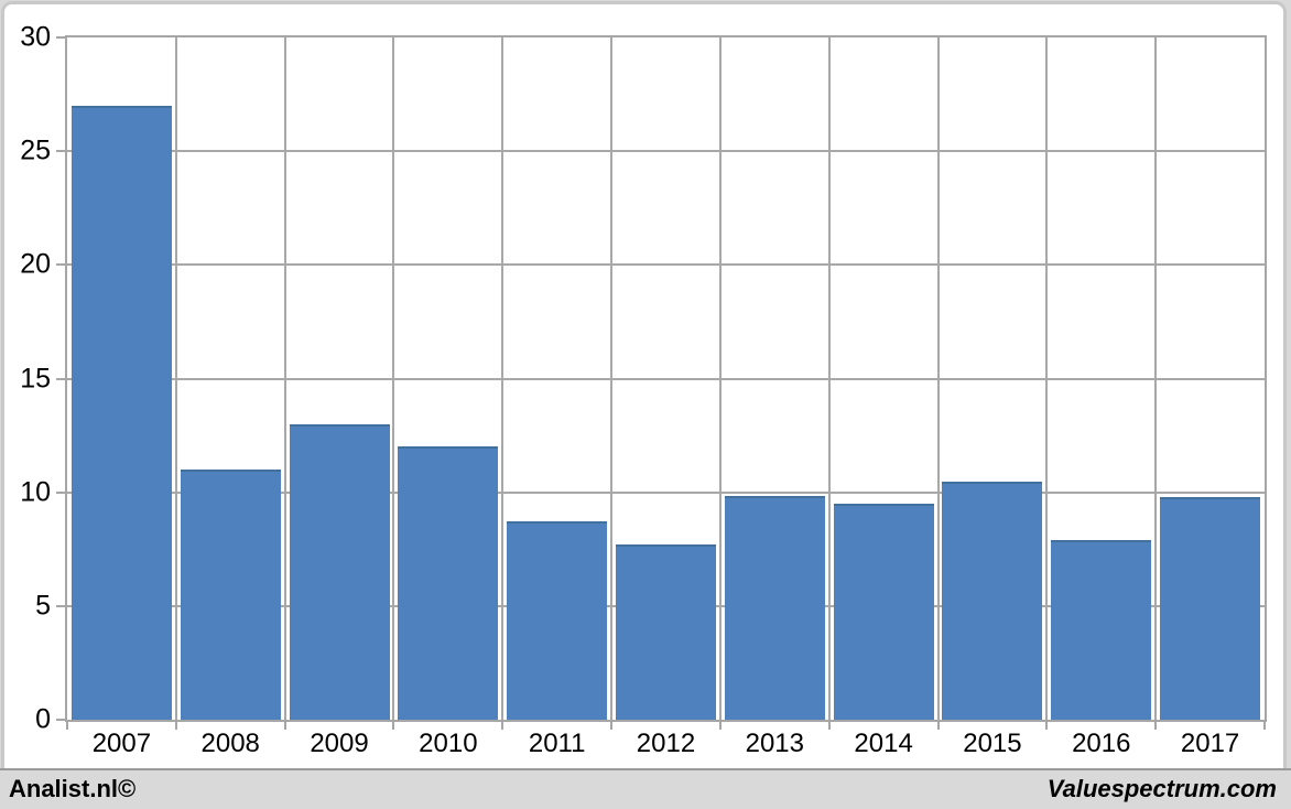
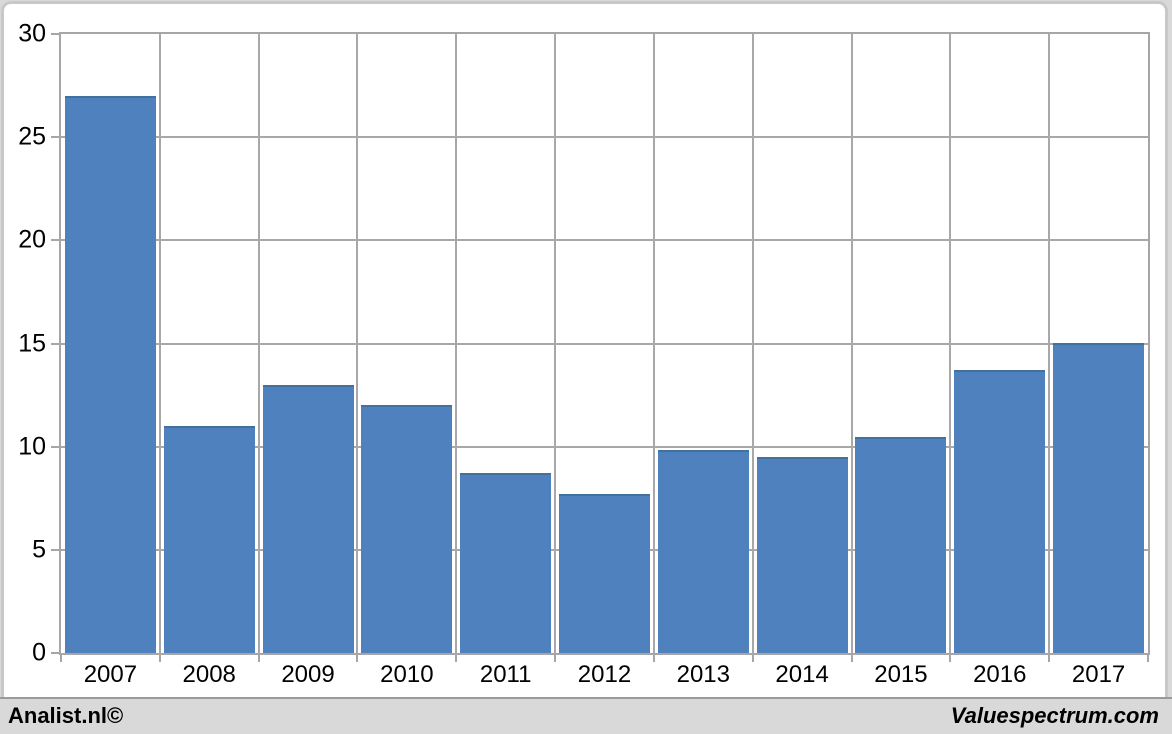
2016: 7.9 -> 13.7
2017: 9.8 -> 15.0
